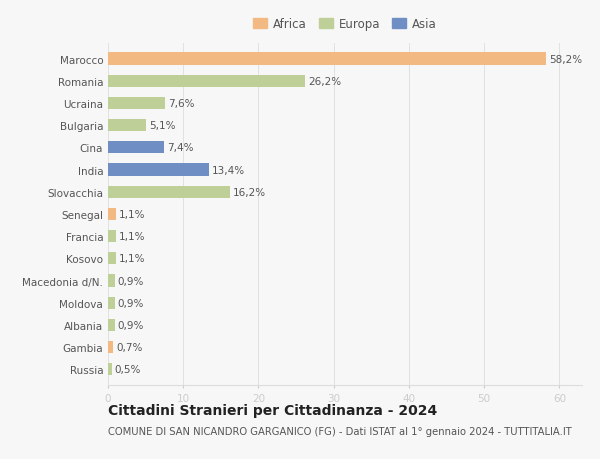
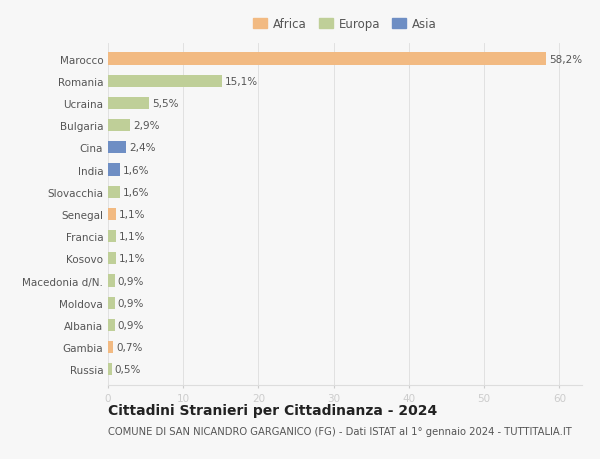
Romania: 26,2% -> 15,1%
Ucraina: 7,6% -> 5,5%
Bulgaria: 5,1% -> 2,9%
Cina: 7,4% -> 2,4%
India: 13,4% -> 1,6%
Slovacchia: 16,2% -> 1,6%
